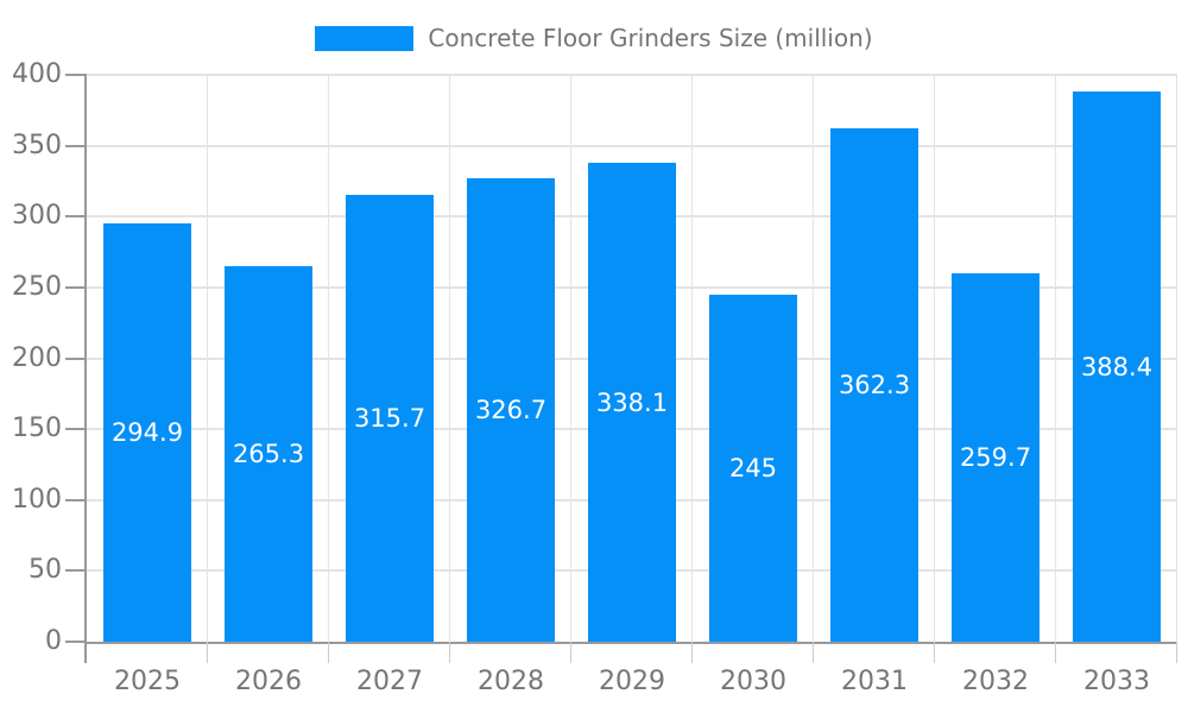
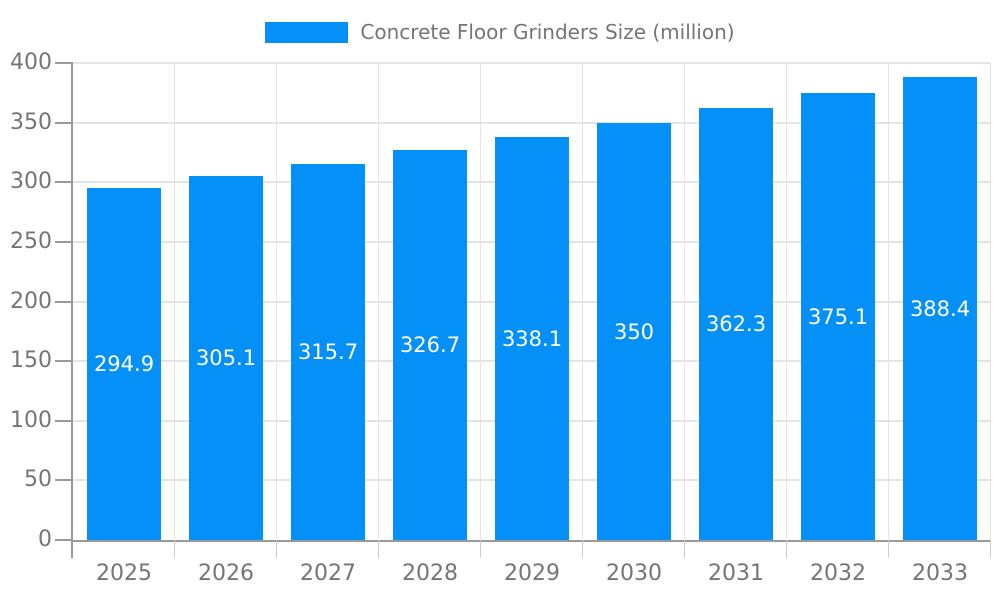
2026: 265.3 -> 305.1
2030: 245 -> 350
2032: 259.7 -> 375.1
